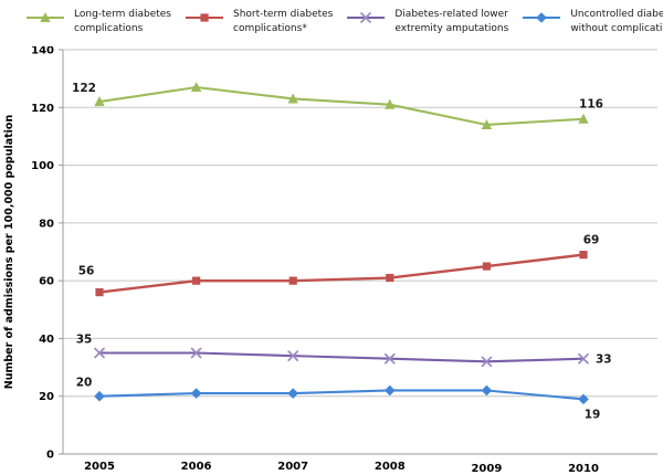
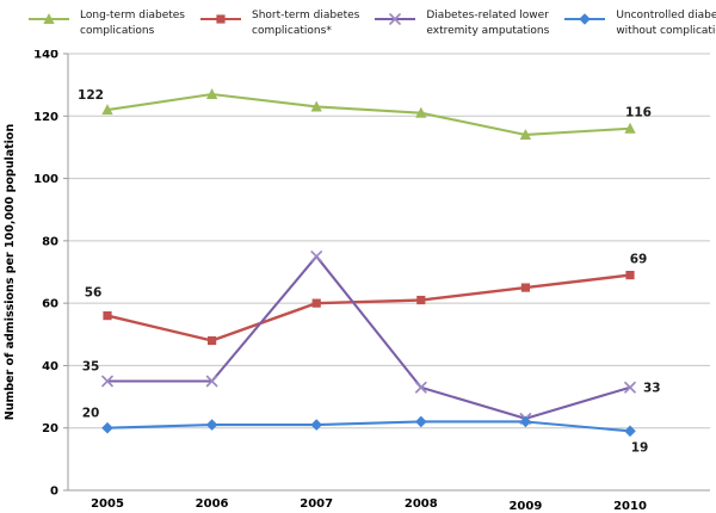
Short-term diabetes complications*/2006: 60 -> 48
Diabetes-related lower extremity amputations/2007: 34 -> 75
Diabetes-related lower extremity amputations/2009: 32 -> 23
